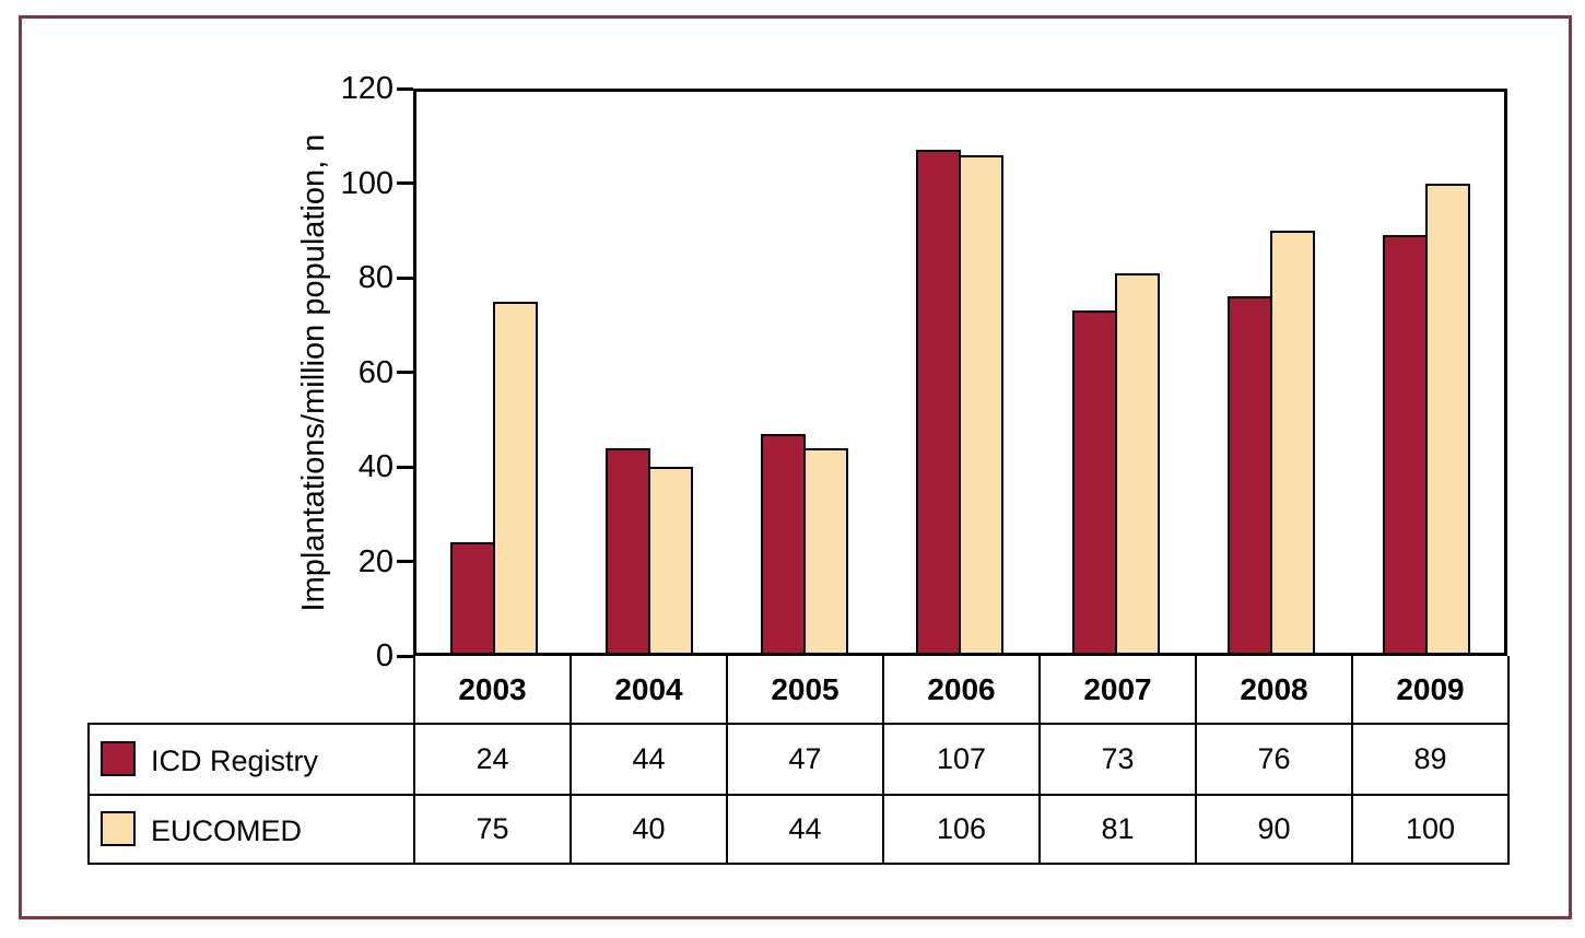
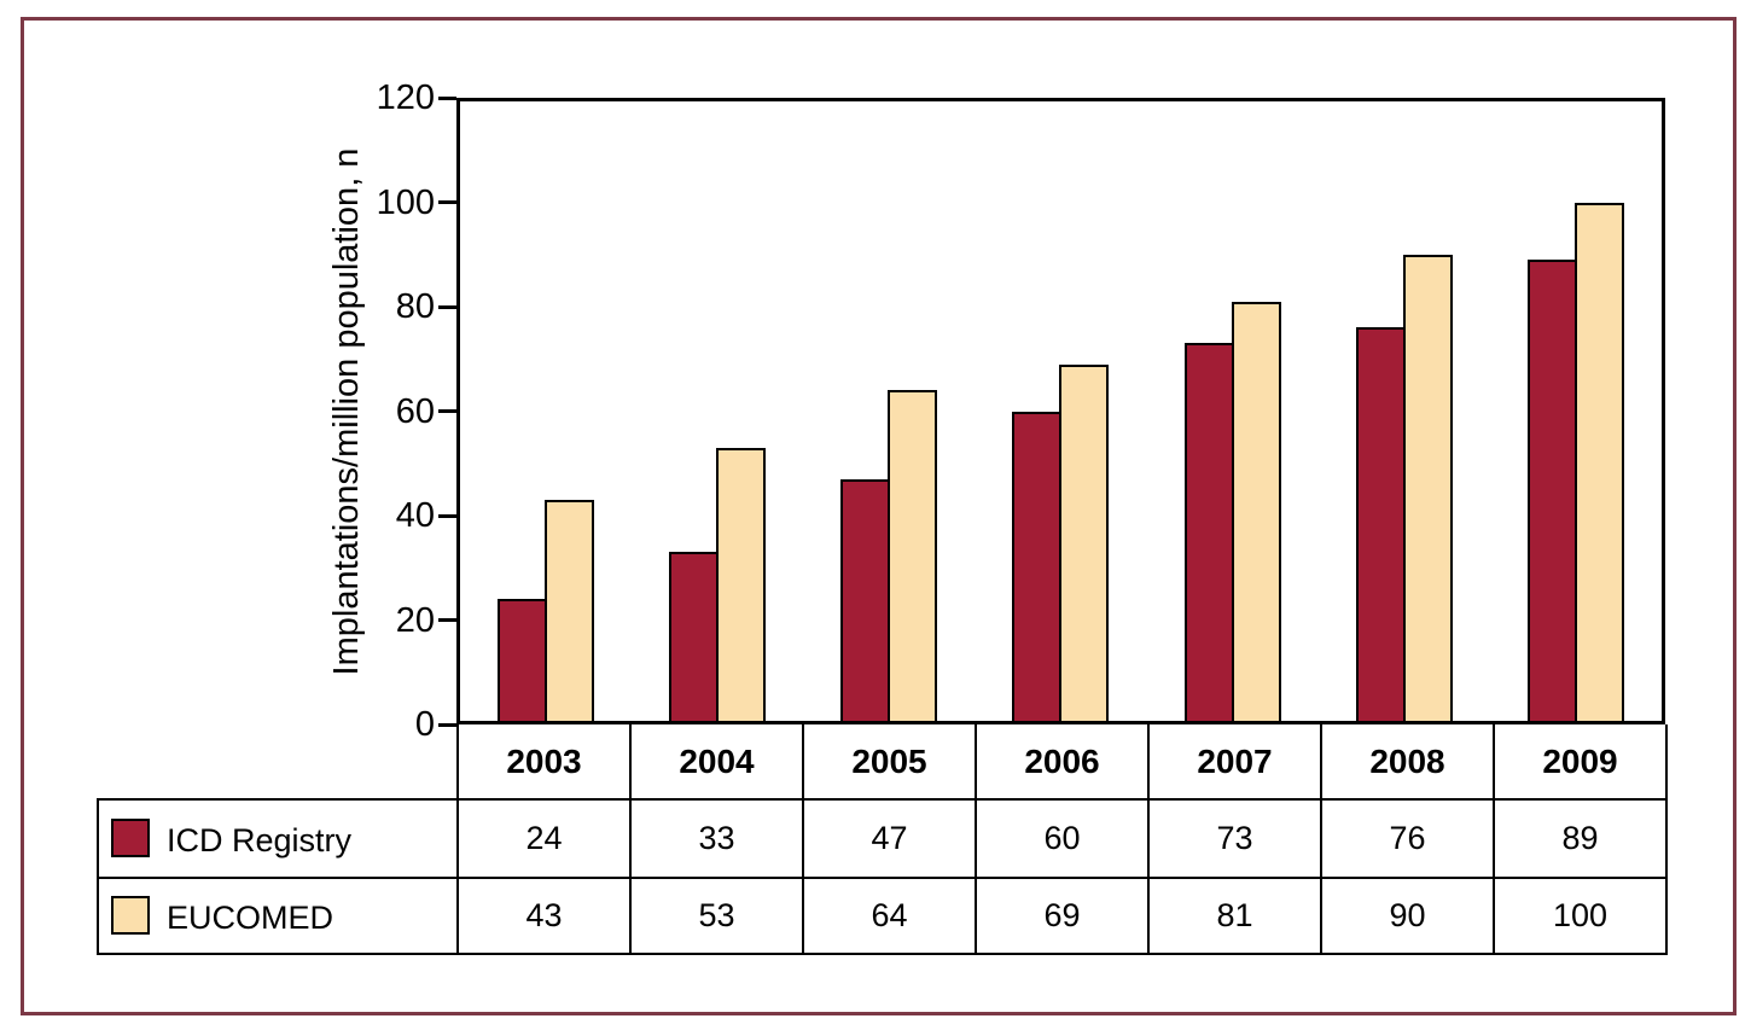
EUCOMED/2003: 75 -> 43
ICD Registry/2004: 44 -> 33
EUCOMED/2004: 40 -> 53
EUCOMED/2005: 44 -> 64
ICD Registry/2006: 107 -> 60
EUCOMED/2006: 106 -> 69
